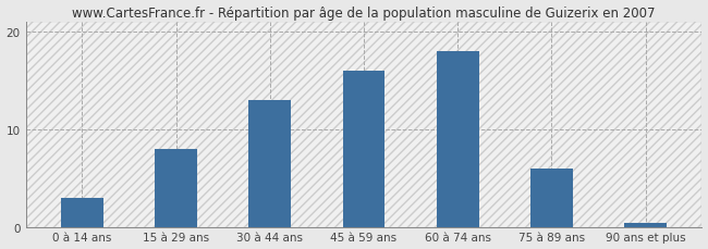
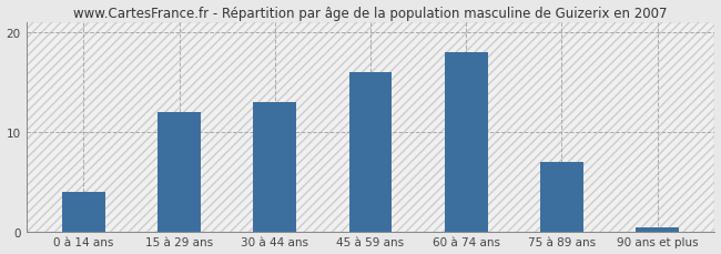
0 à 14 ans: 3.0 -> 4.0
15 à 29 ans: 8.0 -> 12.0
75 à 89 ans: 6.0 -> 7.0
